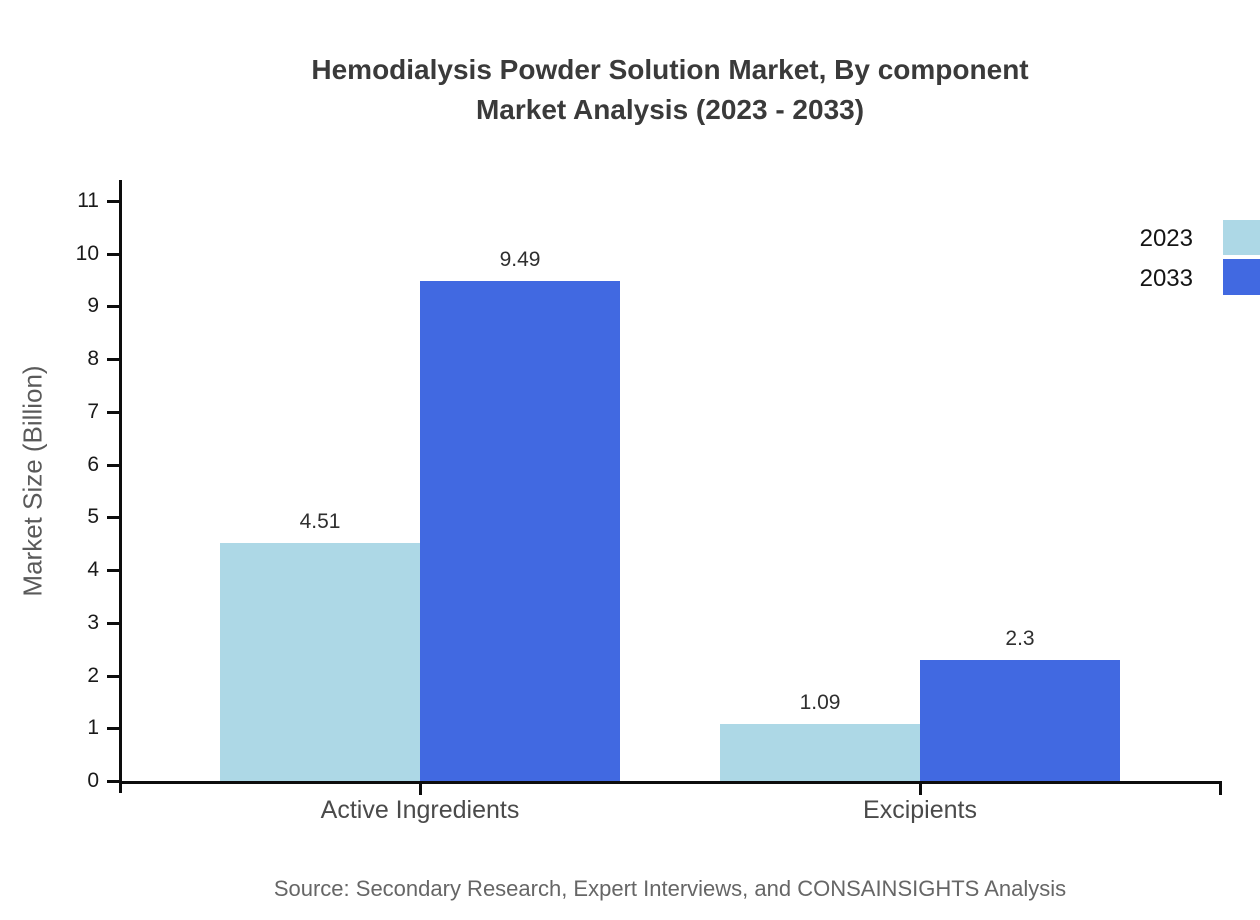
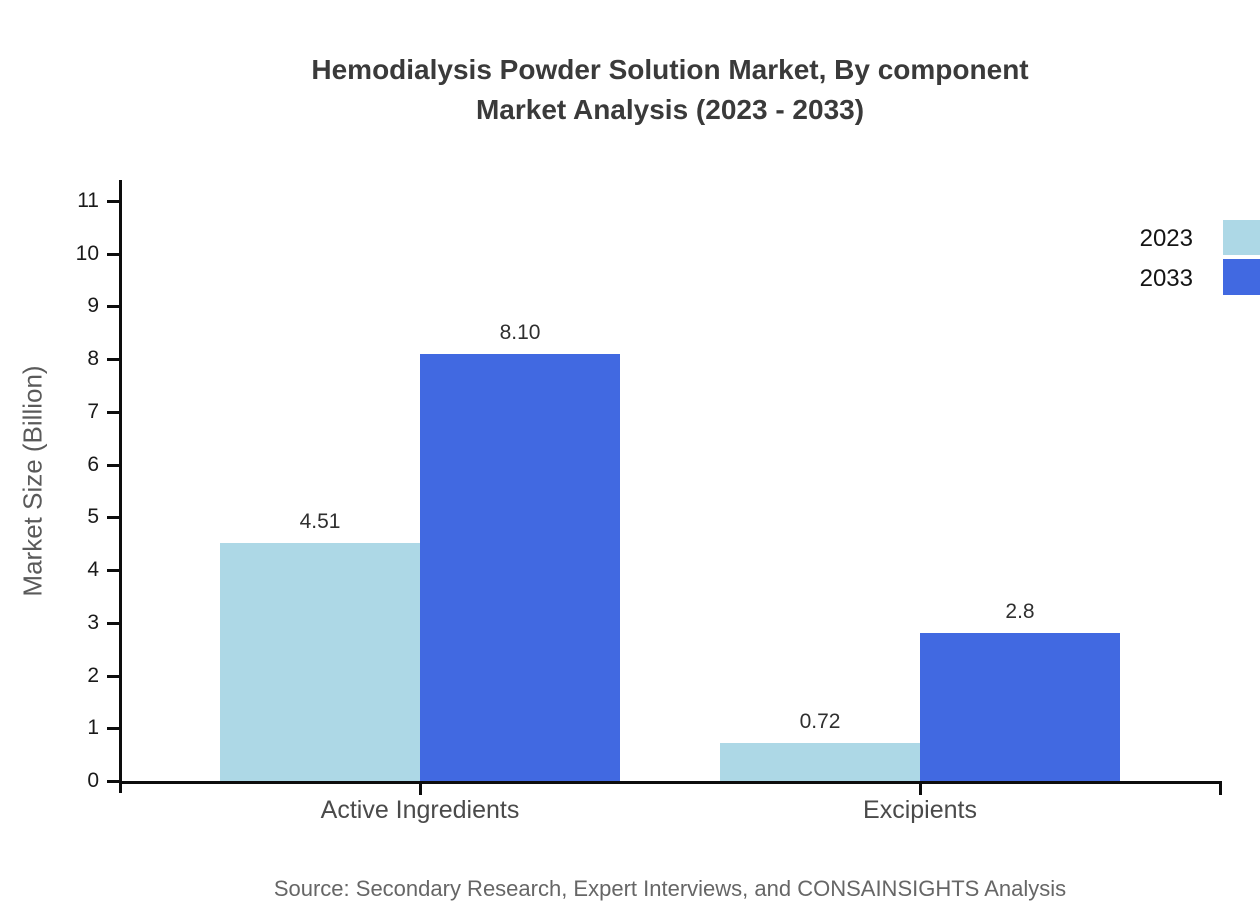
2033/Active Ingredients: 9.49 -> 8.10
2023/Excipients: 1.09 -> 0.72
2033/Excipients: 2.3 -> 2.8
